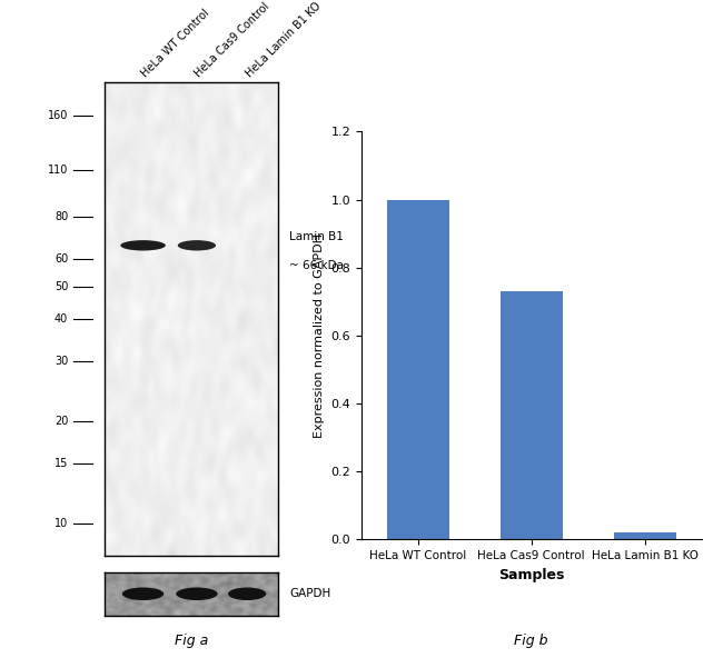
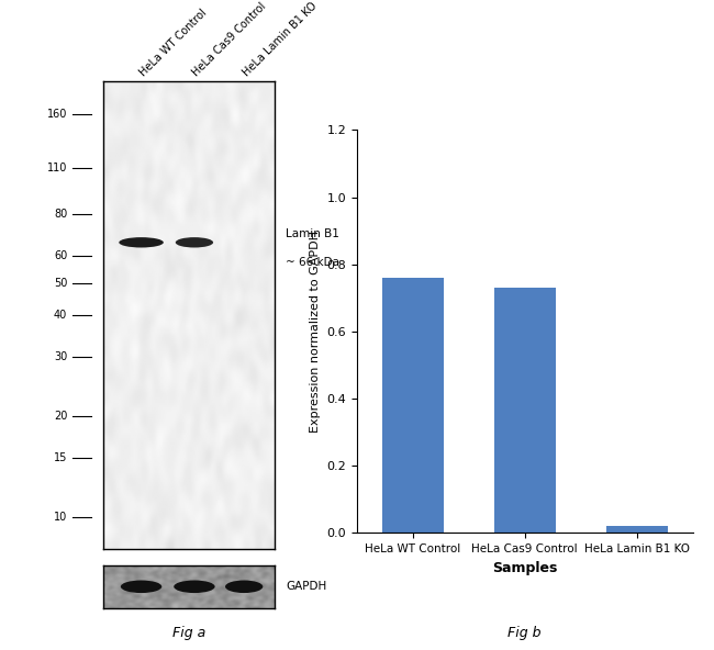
HeLa WT Control: 1.00 -> 0.76
